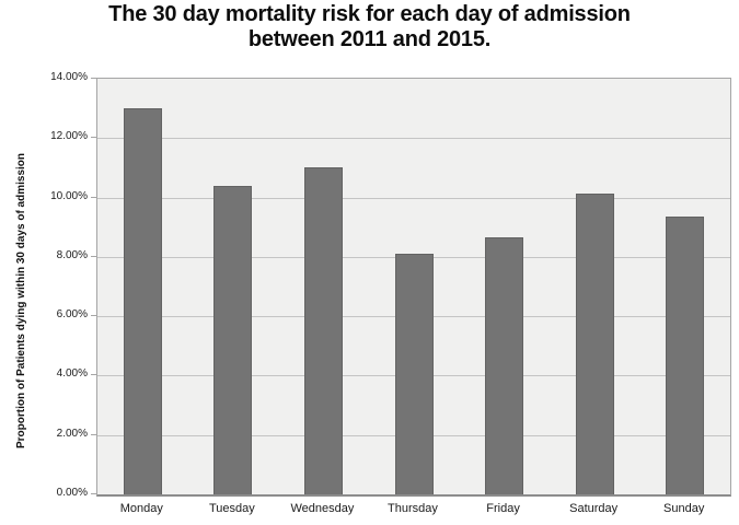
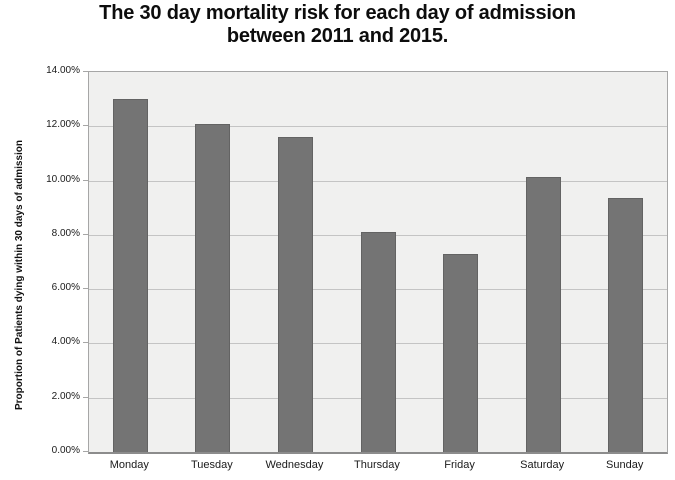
Tuesday: 10.4% -> 12.1%
Wednesday: 11.0% -> 11.6%
Friday: 8.7% -> 7.3%
